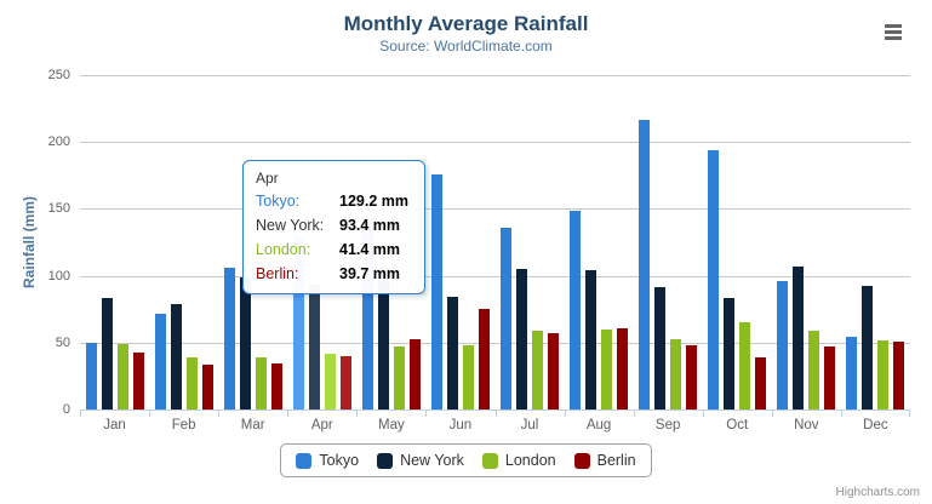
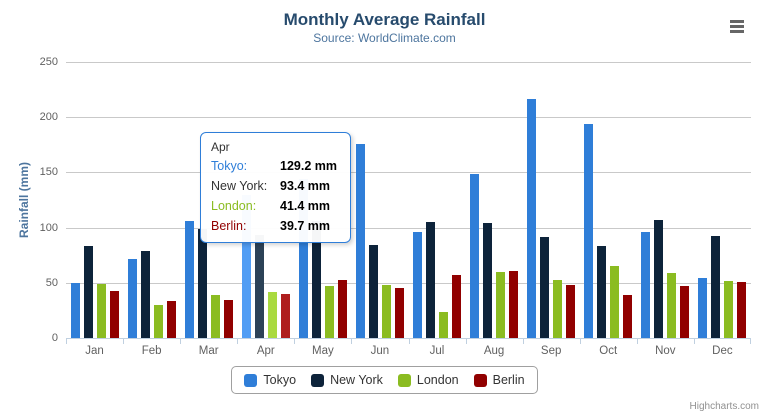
London/Feb: 39 -> 30
Berlin/Jun: 76 -> 45
Tokyo/Jul: 136 -> 96
London/Jul: 59 -> 24
